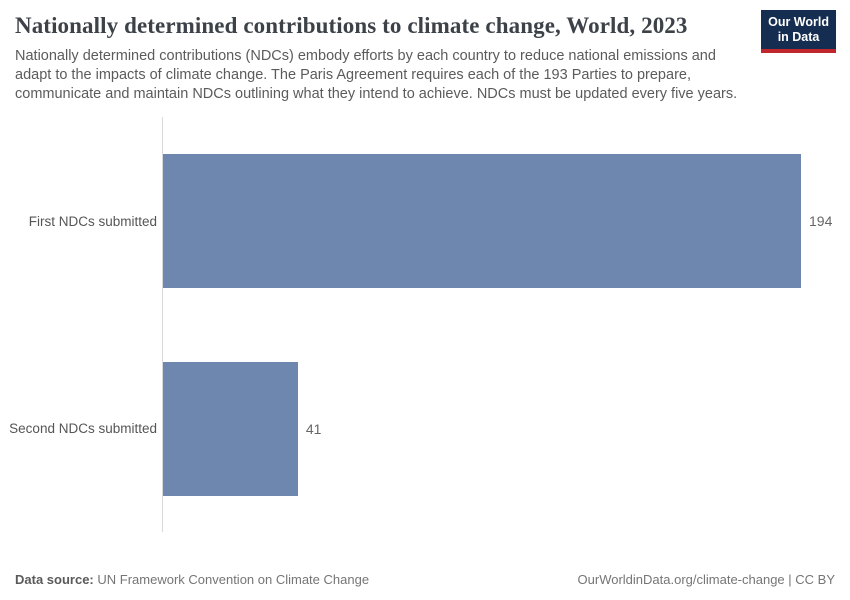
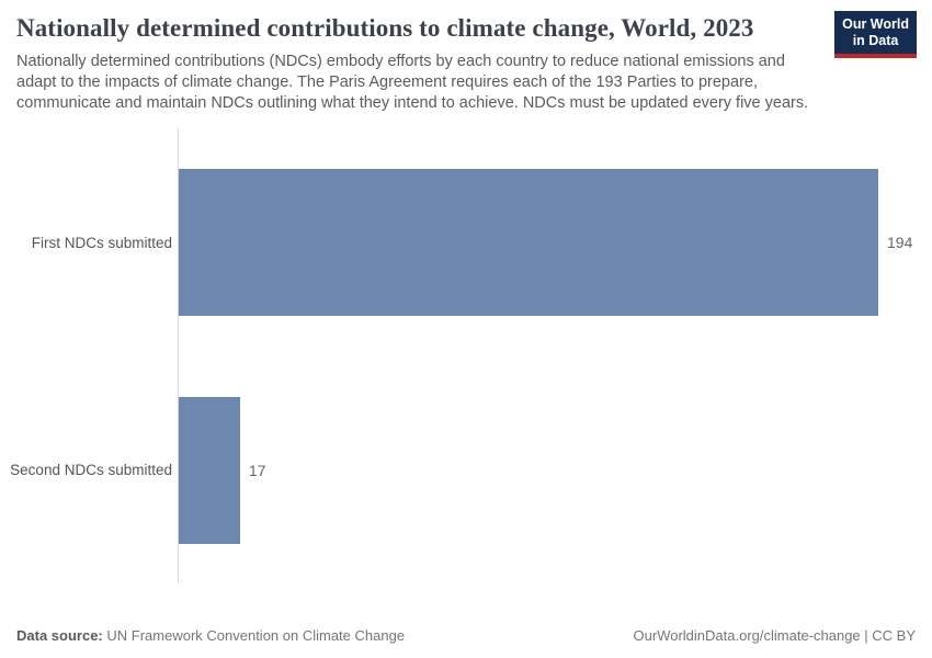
Second NDCs submitted: 41 -> 17
